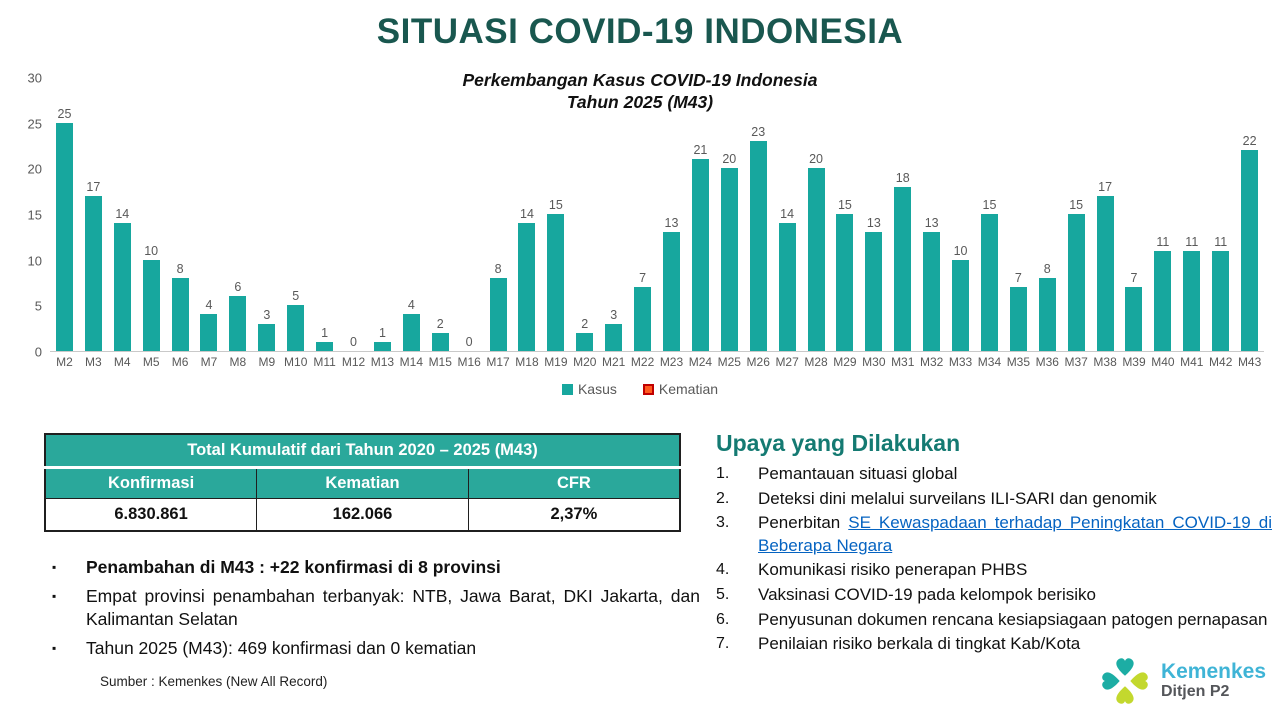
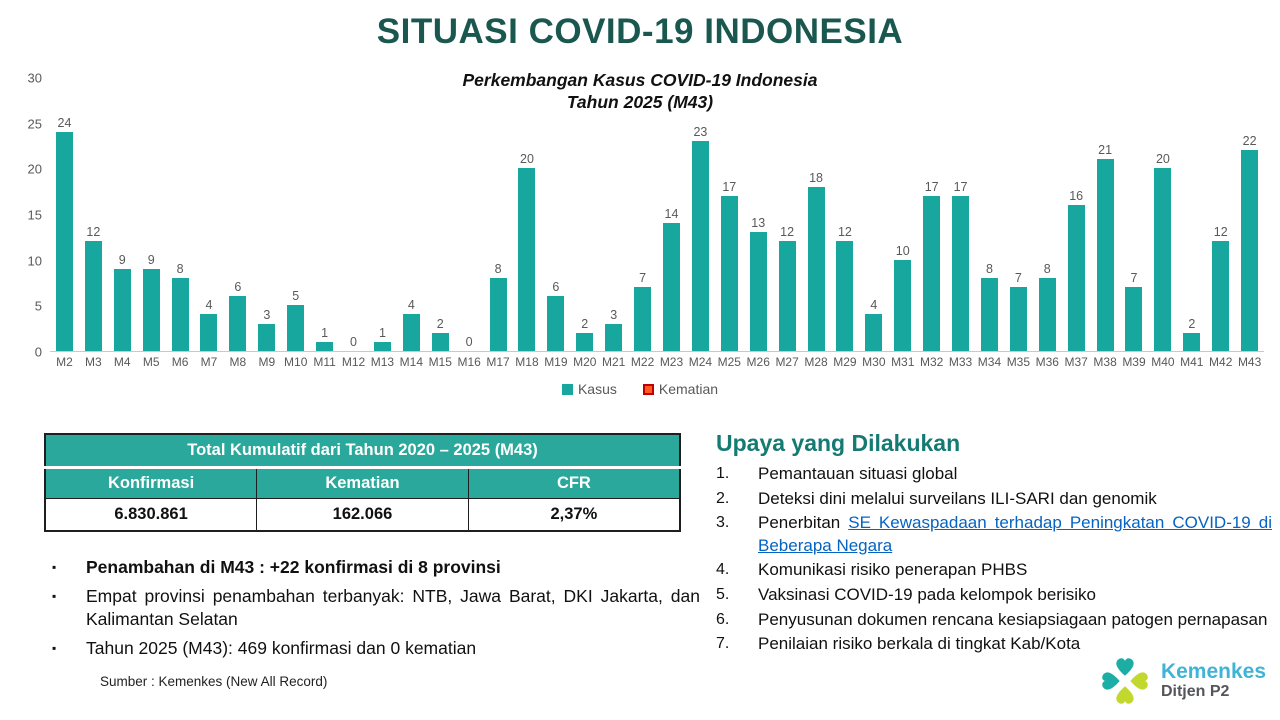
M2: 25 -> 24
M3: 17 -> 12
M4: 14 -> 9
M5: 10 -> 9
M18: 14 -> 20
M19: 15 -> 6
M23: 13 -> 14
M24: 21 -> 23
M25: 20 -> 17
M26: 23 -> 13
M27: 14 -> 12
M28: 20 -> 18
M29: 15 -> 12
M30: 13 -> 4
M31: 18 -> 10
M32: 13 -> 17
M33: 10 -> 17
M34: 15 -> 8
M37: 15 -> 16
M38: 17 -> 21
M40: 11 -> 20
M41: 11 -> 2
M42: 11 -> 12
